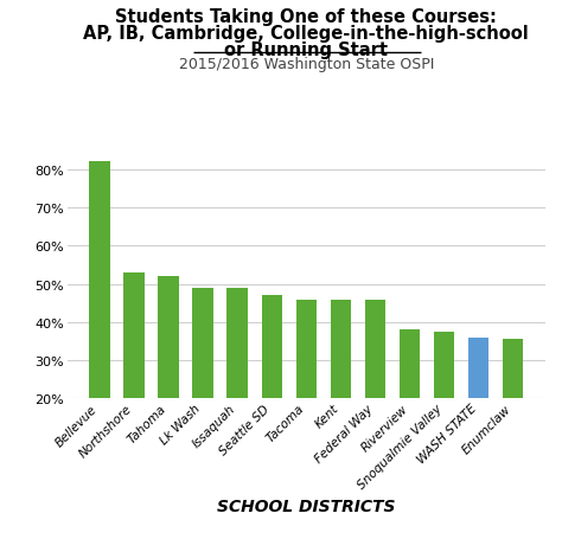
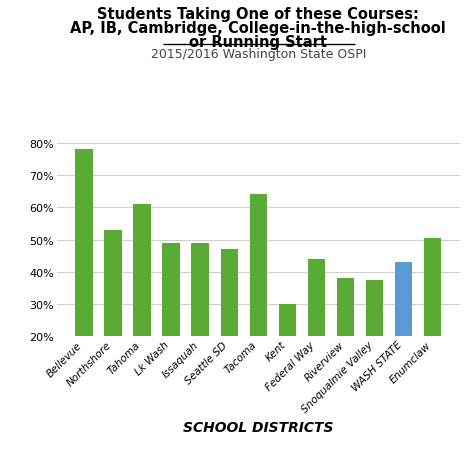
Bellevue: 82.0% -> 78.0%
Tahoma: 52.0% -> 61.0%
Tacoma: 46.0% -> 64.0%
Kent: 46.0% -> 30.0%
Federal Way: 46.0% -> 44.0%
WASH STATE: 36.0% -> 43.0%
Enumclaw: 35.5% -> 50.5%
